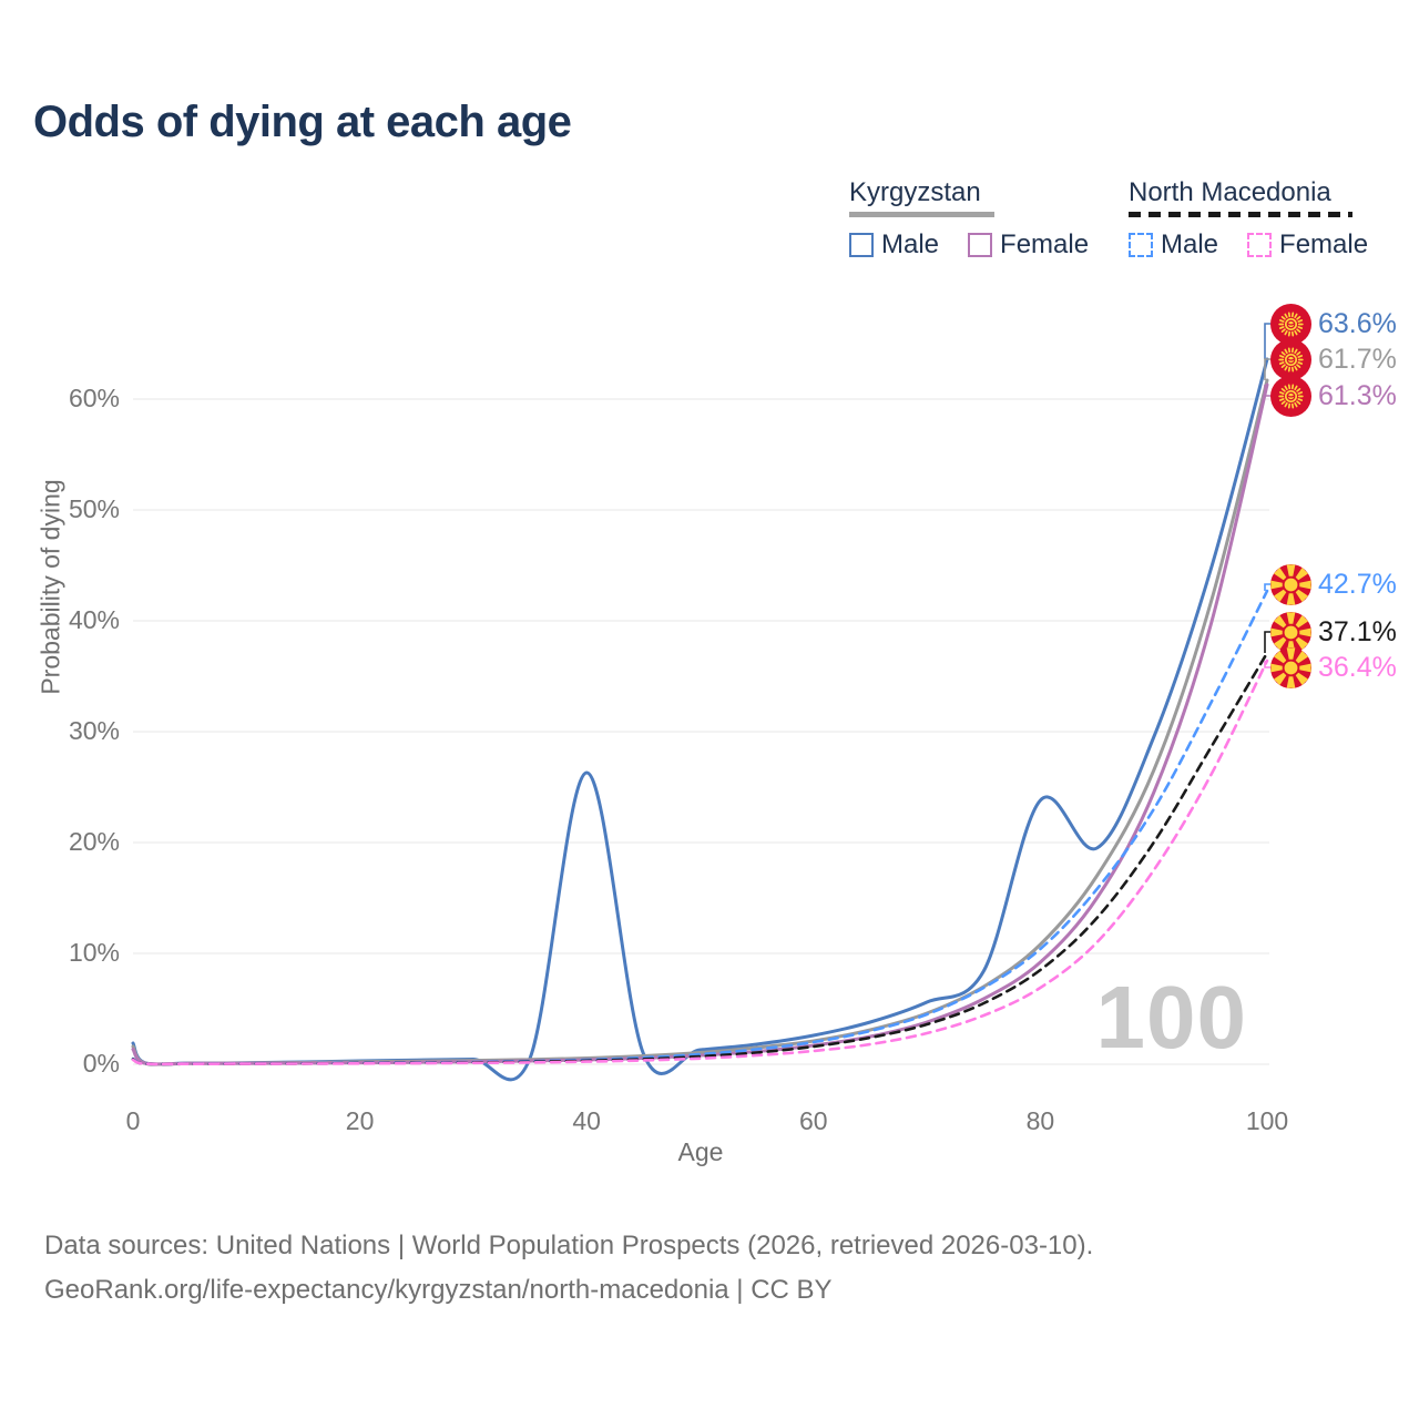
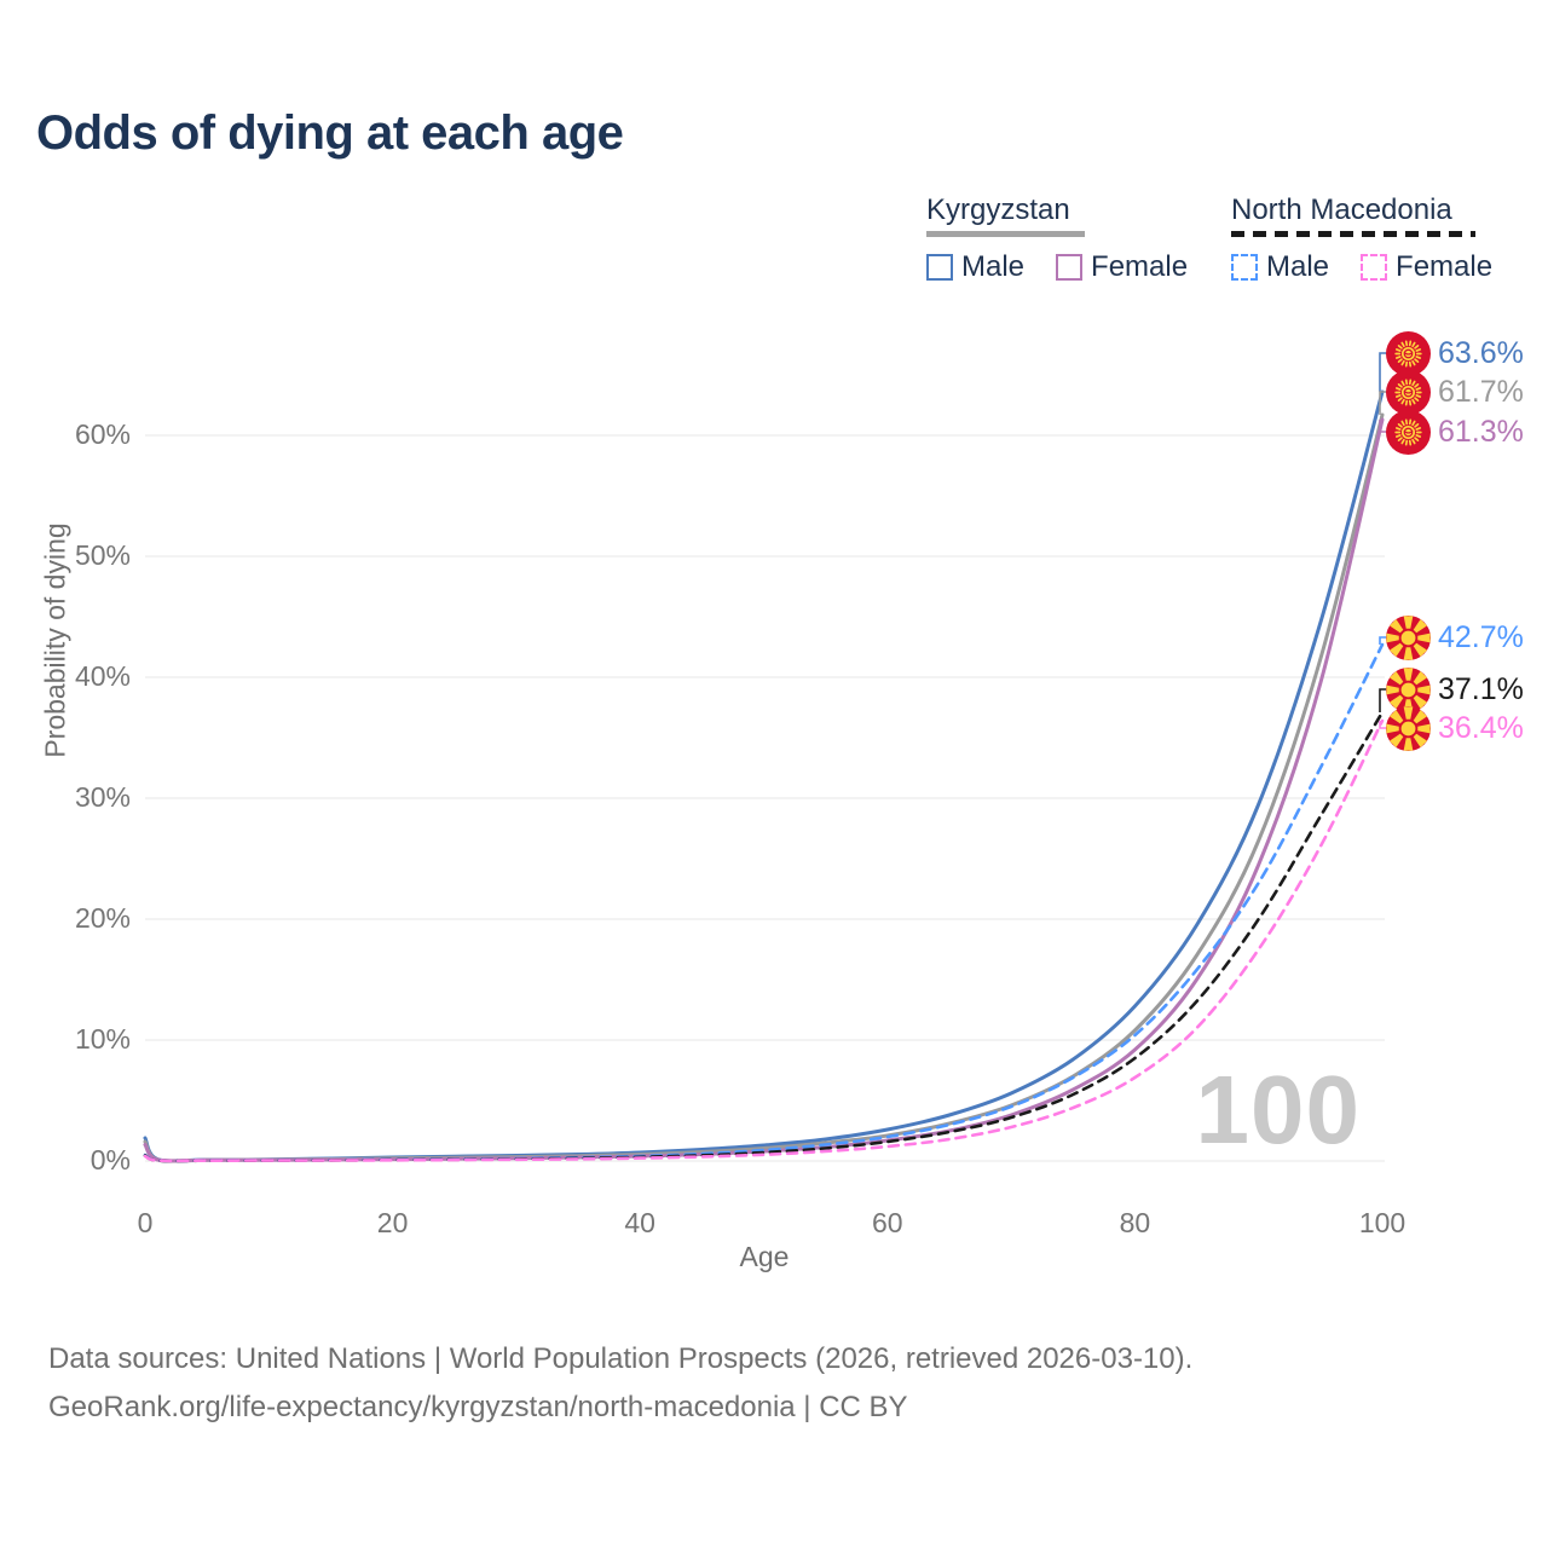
Kyrgyzstan Male/40: 26.3% -> 0.7%
Kyrgyzstan Male/80: 23.8% -> 12.8%
